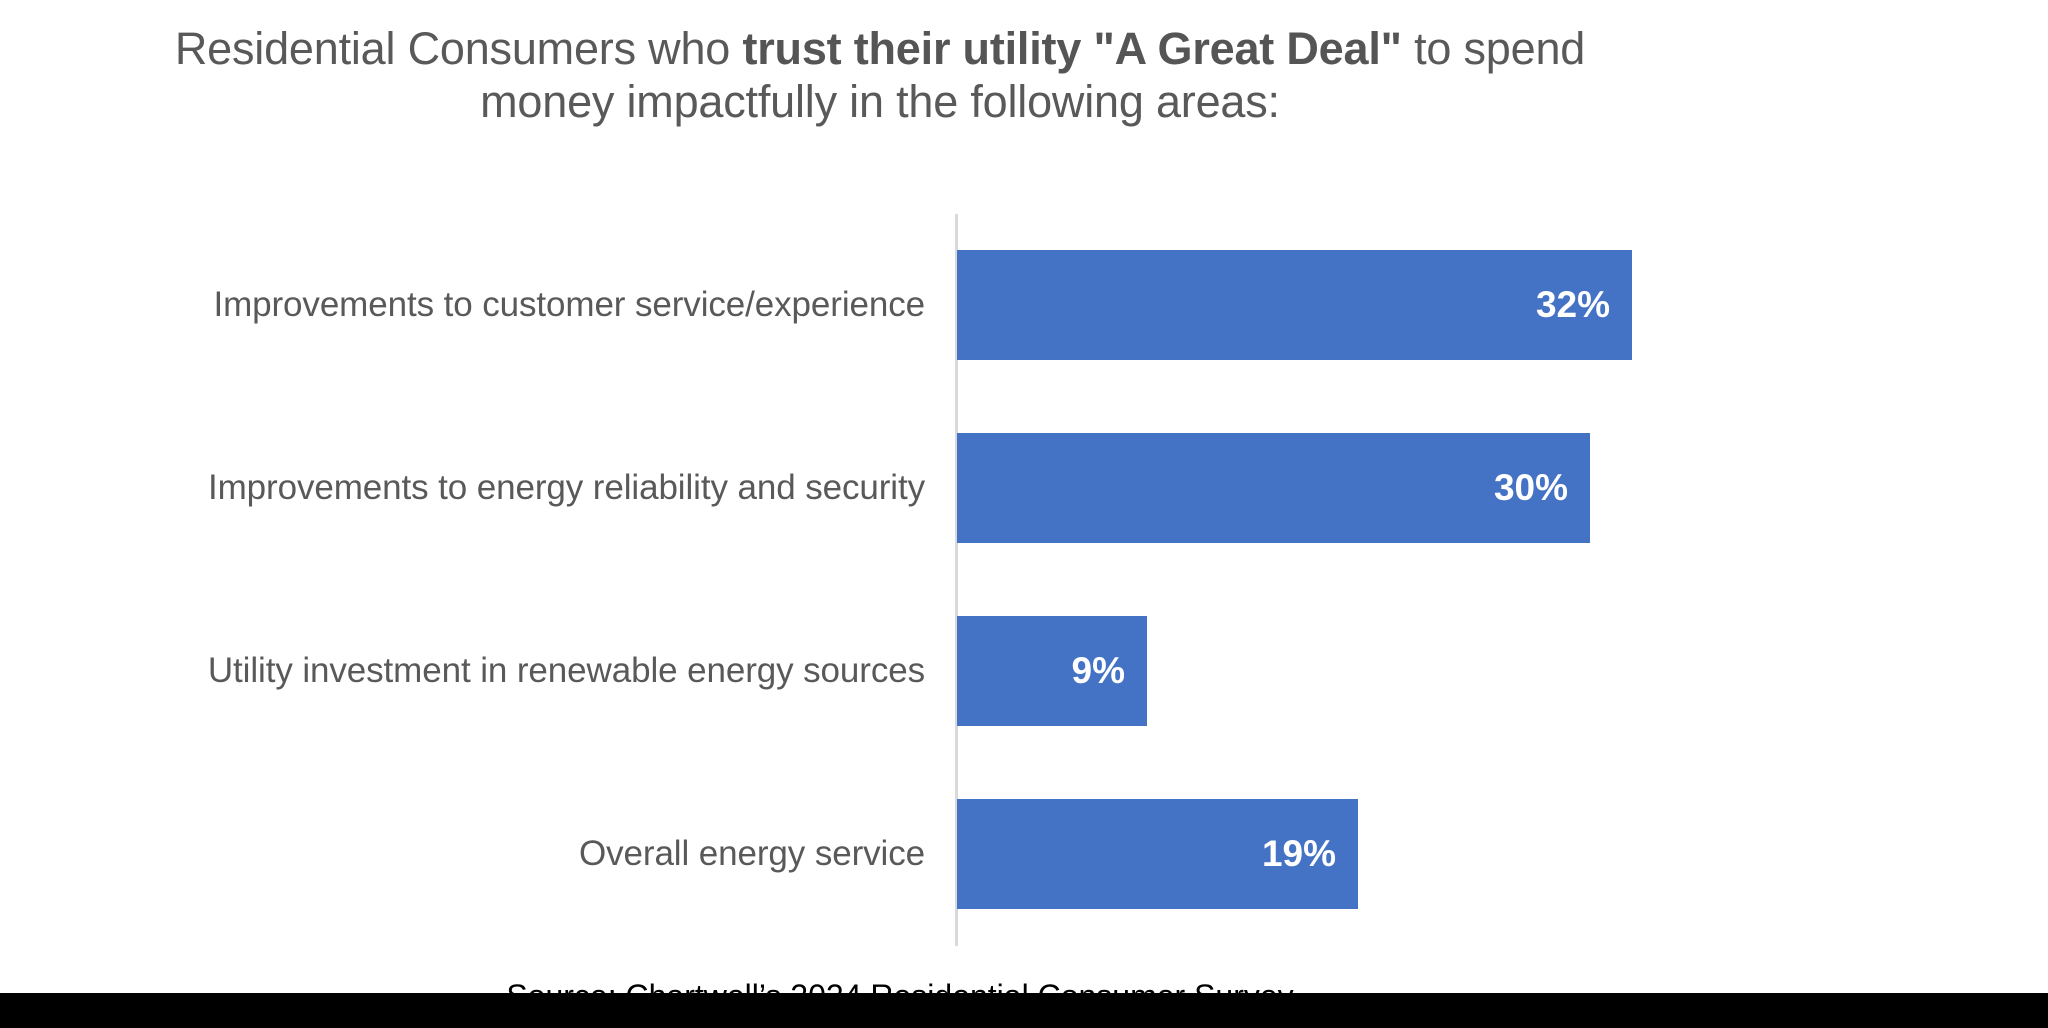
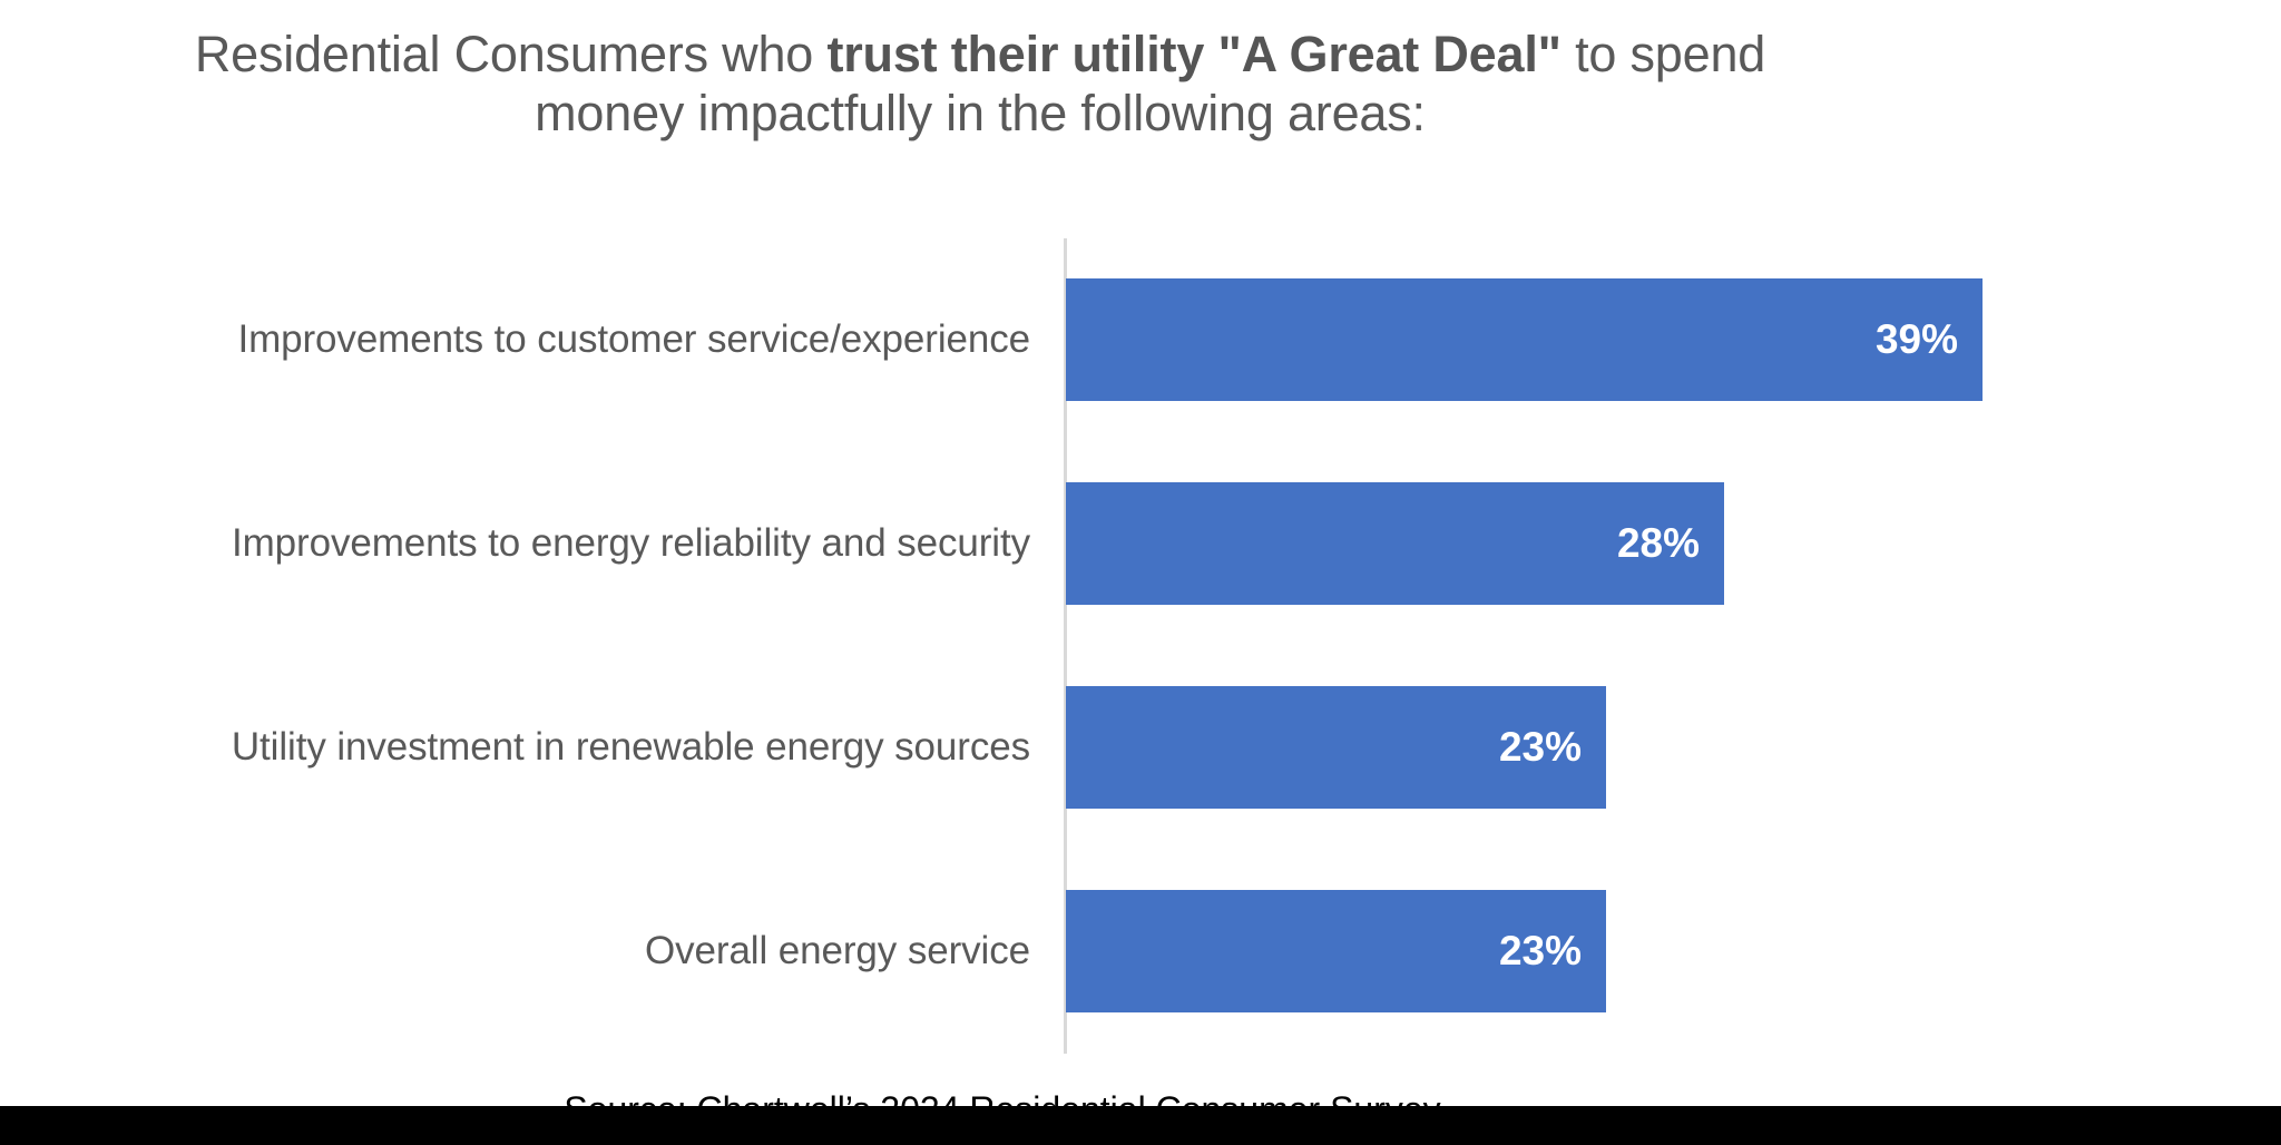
Improvements to customer service/experience: 32% -> 39%
Improvements to energy reliability and security: 30% -> 28%
Utility investment in renewable energy sources: 9% -> 23%
Overall energy service: 19% -> 23%
